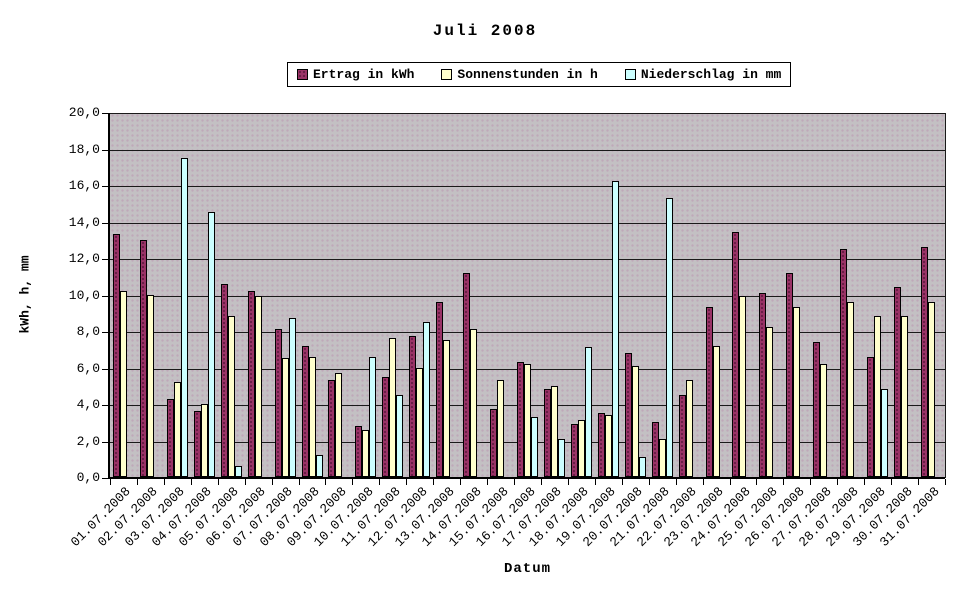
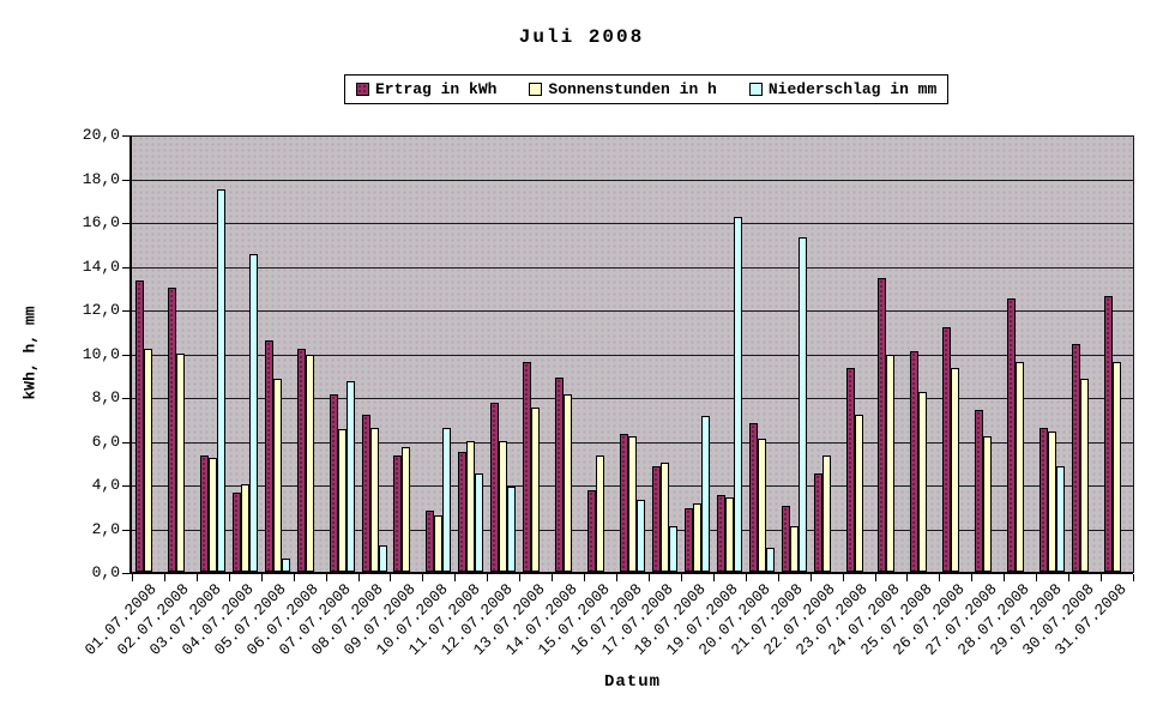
Ertrag in kWh/03.07.2008: 4,3 -> 5,3
Sonnenstunden in h/11.07.2008: 7,6 -> 6,0
Niederschlag in mm/12.07.2008: 8,5 -> 3,9
Ertrag in kWh/14.07.2008: 11,2 -> 8,9
Sonnenstunden in h/29.07.2008: 8,8 -> 6,4
